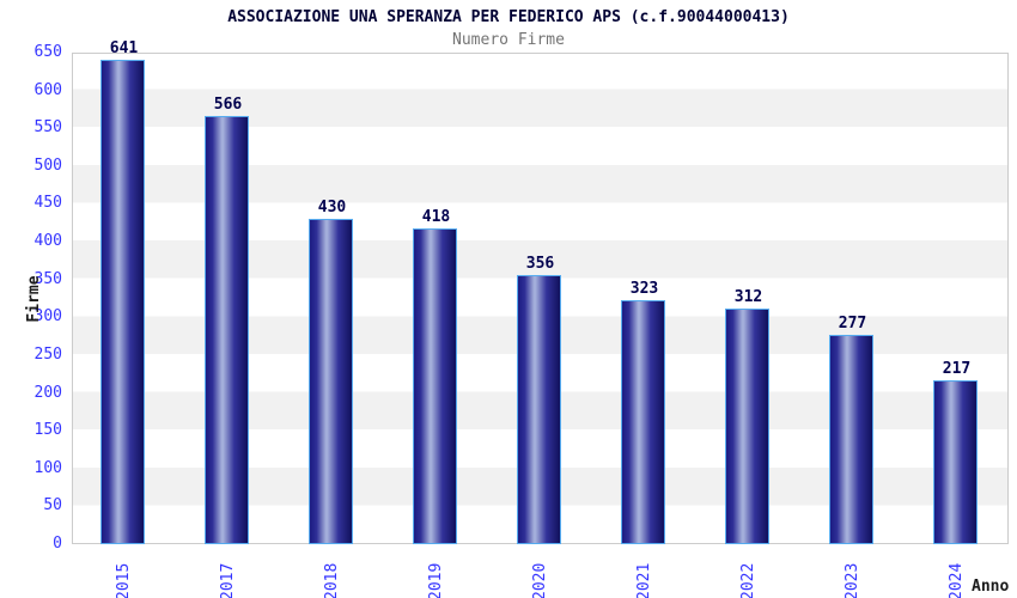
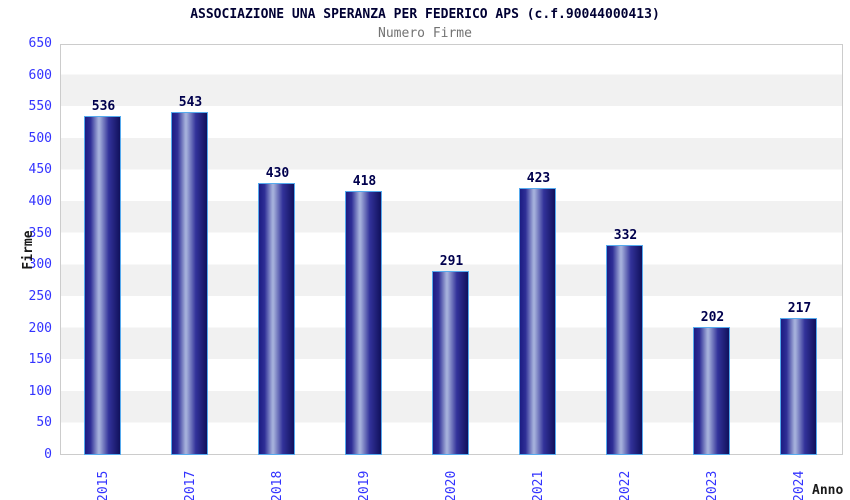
2015: 641 -> 536
2017: 566 -> 543
2020: 356 -> 291
2021: 323 -> 423
2022: 312 -> 332
2023: 277 -> 202
